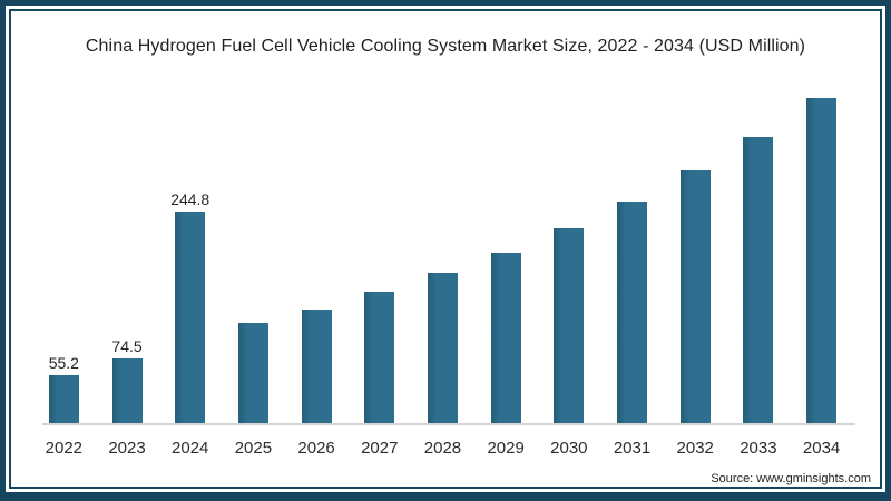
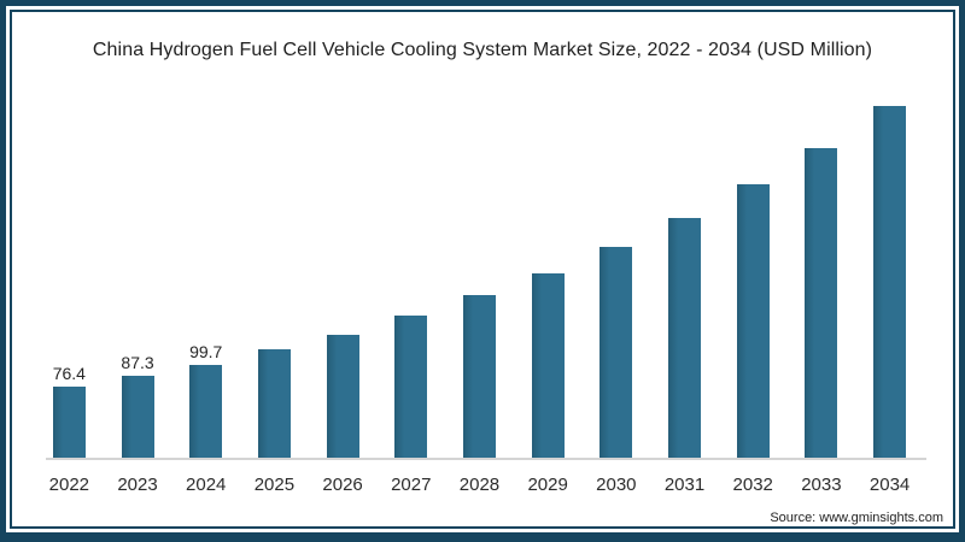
2022: 55.2 -> 76.4
2023: 74.5 -> 87.3
2024: 244.8 -> 99.7
